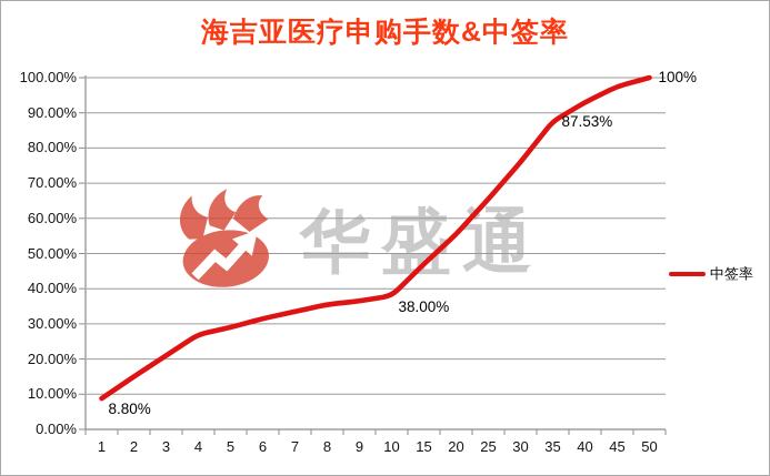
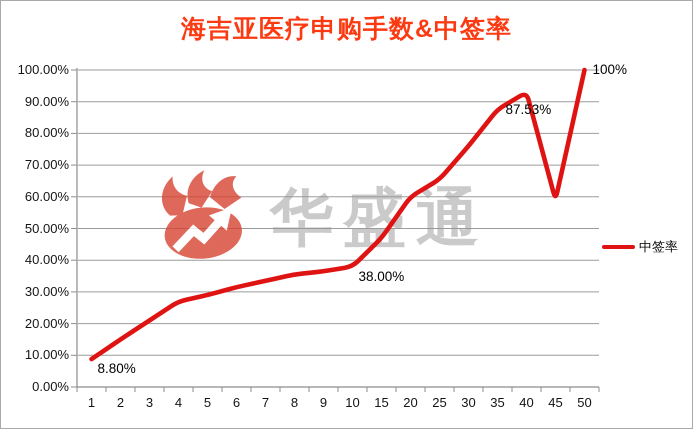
20: 56% -> 60%
45: 98% -> 59%
